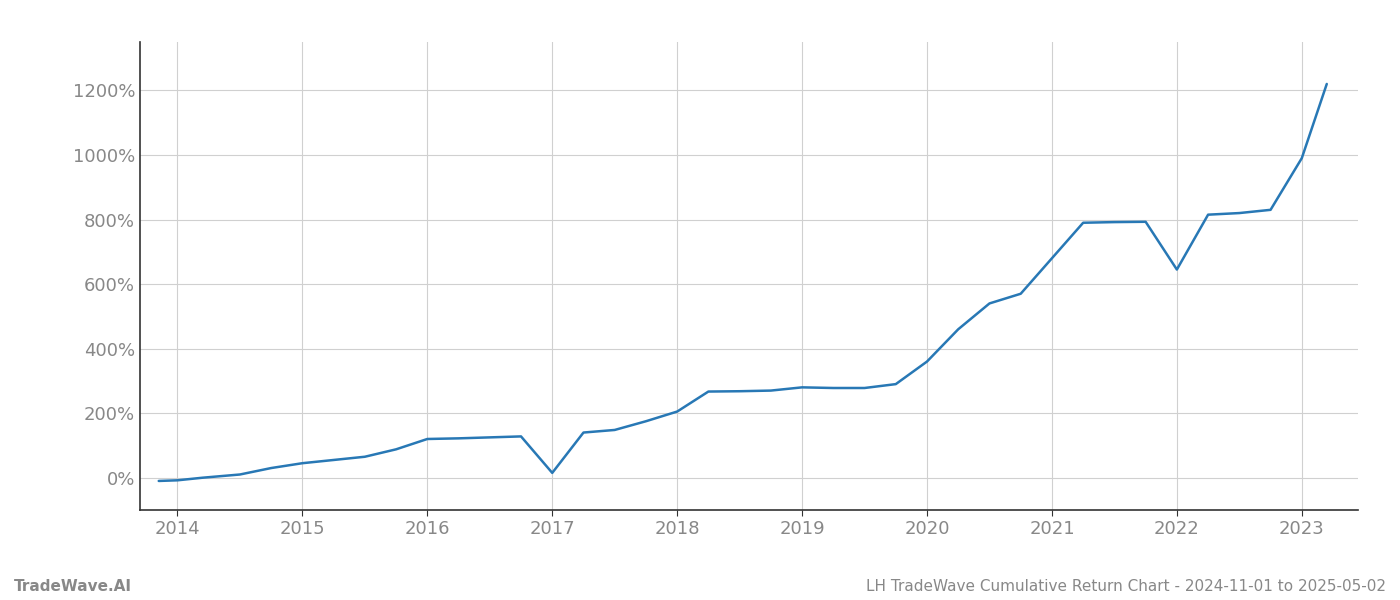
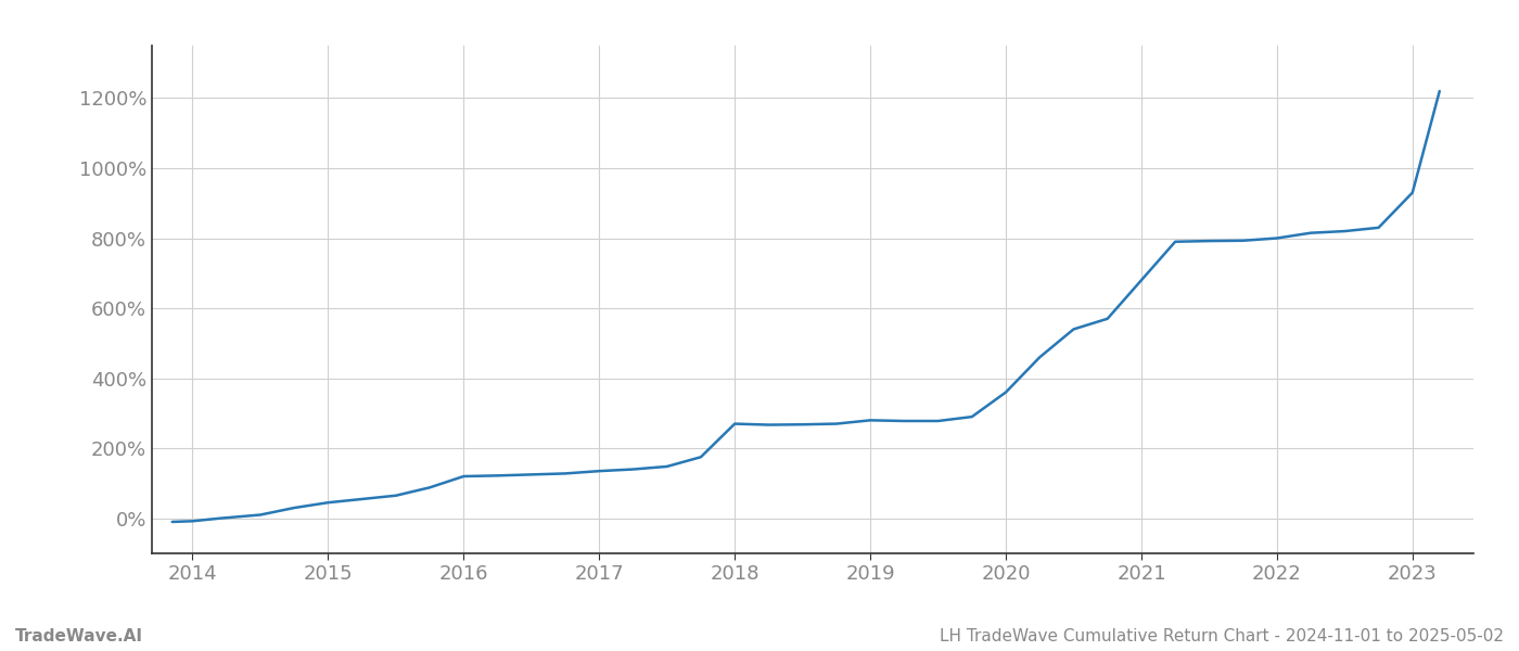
2017: 15% -> 135%
2018: 205% -> 270%
2022: 645% -> 800%
2023: 990% -> 930%
